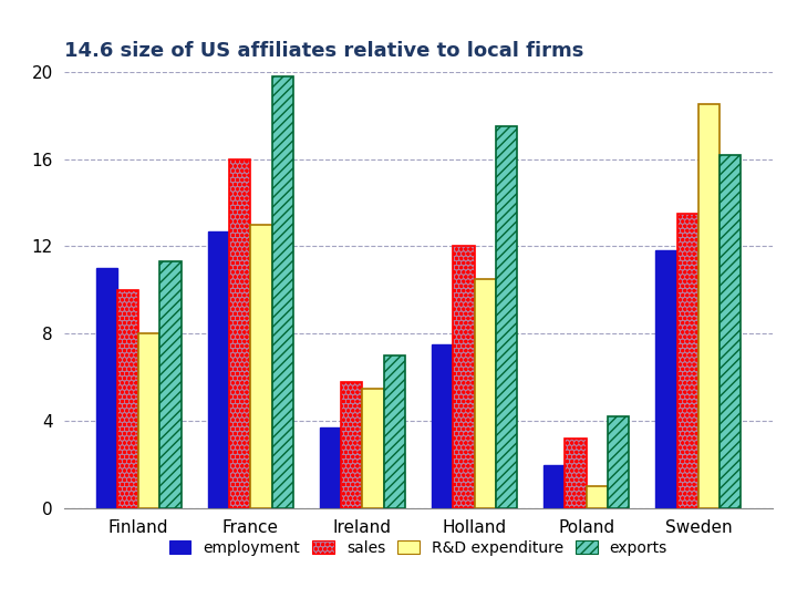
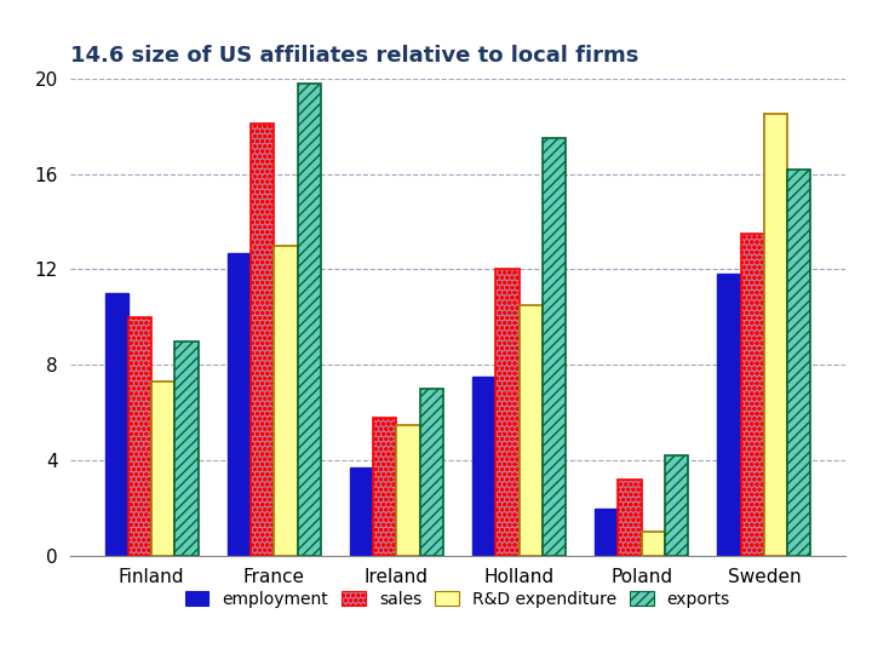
R&D expenditure/Finland: 8.0 -> 7.3
exports/Finland: 11.3 -> 9.0
sales/France: 16.0 -> 18.1
